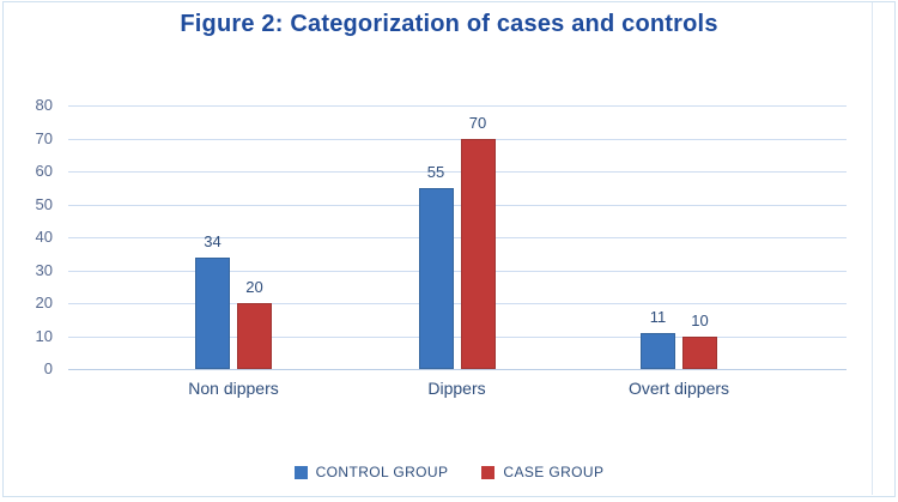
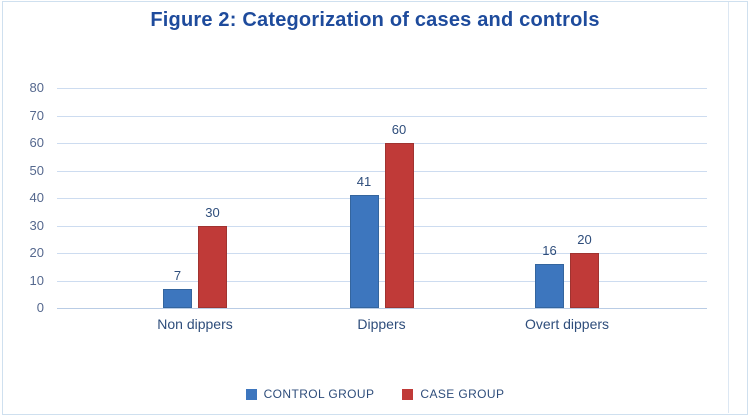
CONTROL GROUP/Non dippers: 34 -> 7
CASE GROUP/Non dippers: 20 -> 30
CONTROL GROUP/Dippers: 55 -> 41
CASE GROUP/Dippers: 70 -> 60
CONTROL GROUP/Overt dippers: 11 -> 16
CASE GROUP/Overt dippers: 10 -> 20
